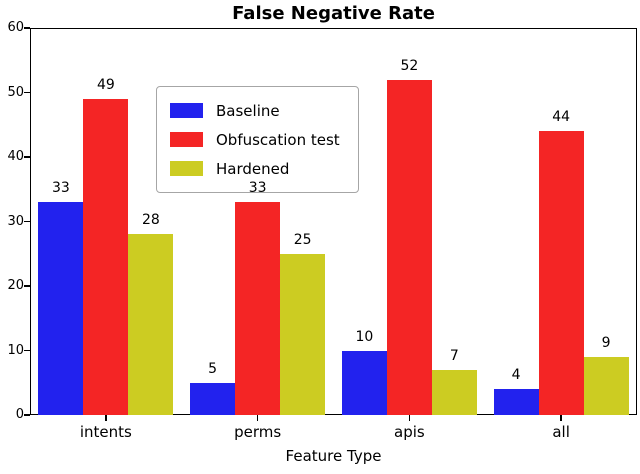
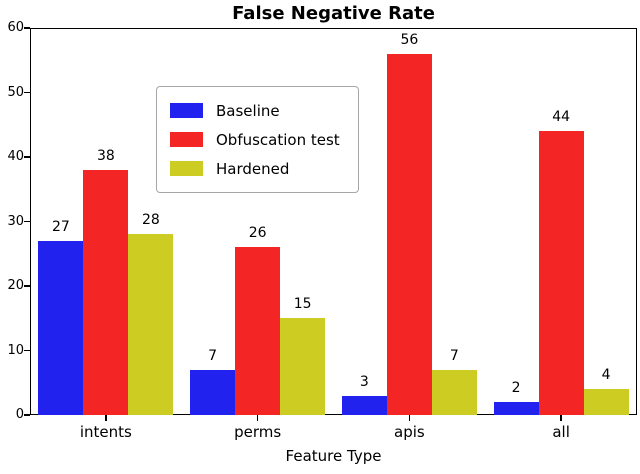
Baseline/intents: 33 -> 27
Obfuscation test/intents: 49 -> 38
Baseline/perms: 5 -> 7
Obfuscation test/perms: 33 -> 26
Hardened/perms: 25 -> 15
Baseline/apis: 10 -> 3
Obfuscation test/apis: 52 -> 56
Baseline/all: 4 -> 2
Hardened/all: 9 -> 4
